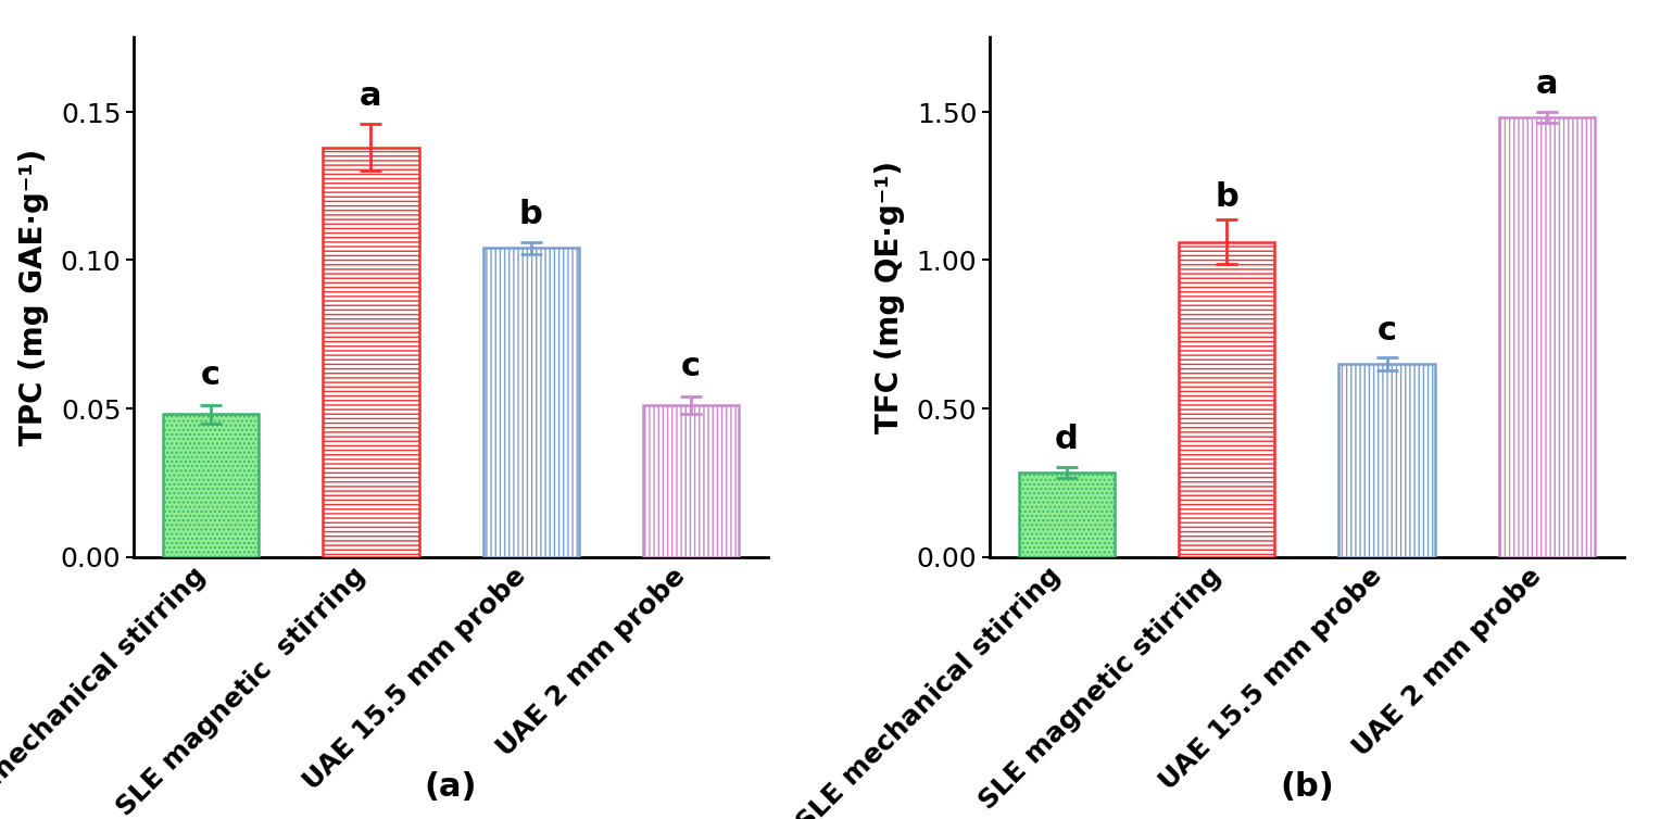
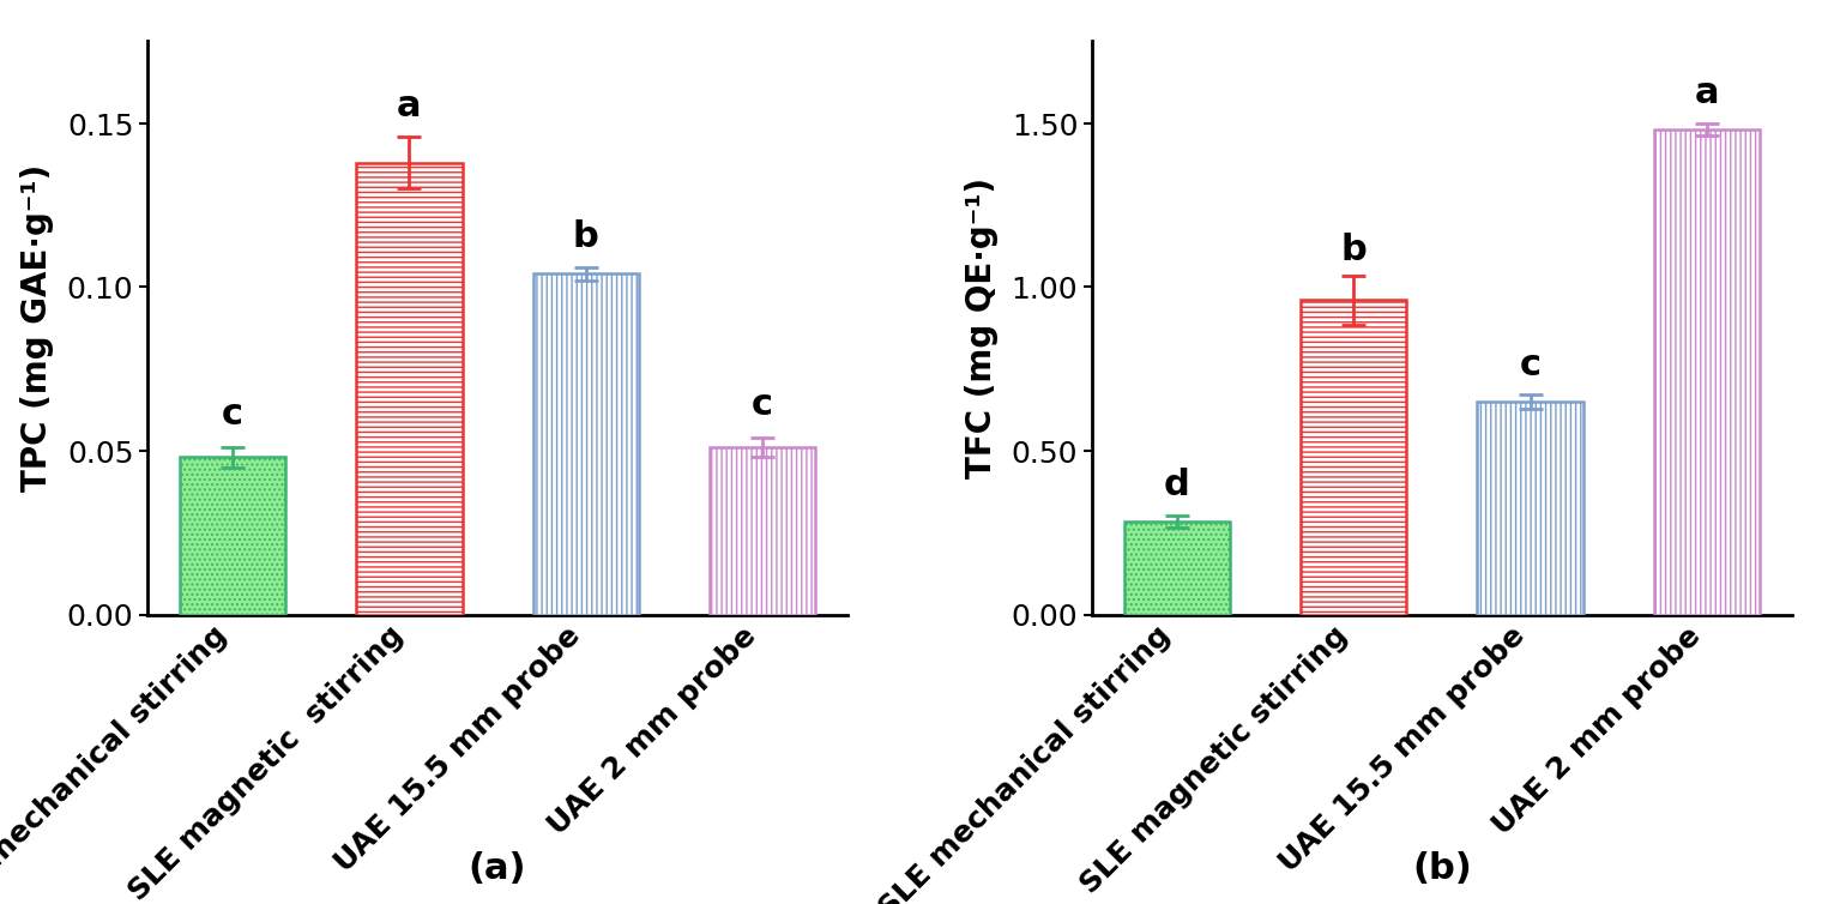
SLE magnetic stirring: 1.060 -> 0.960
